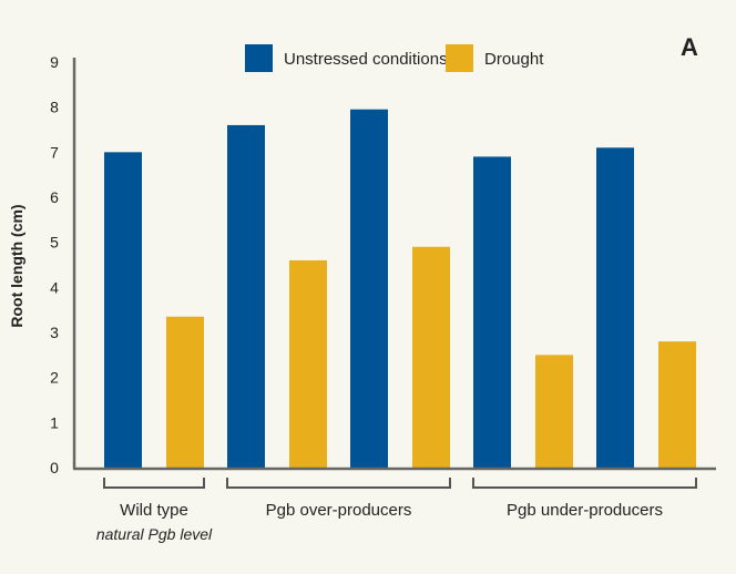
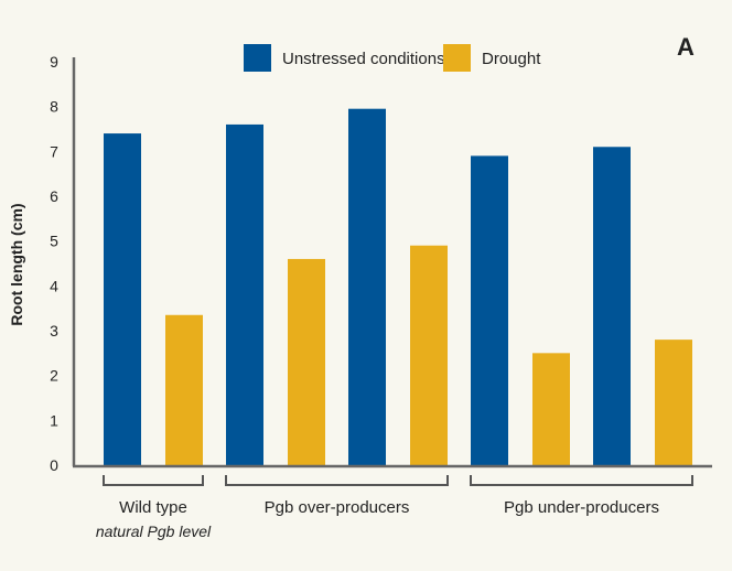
Unstressed conditions/Wild type: 7.0 -> 7.4
